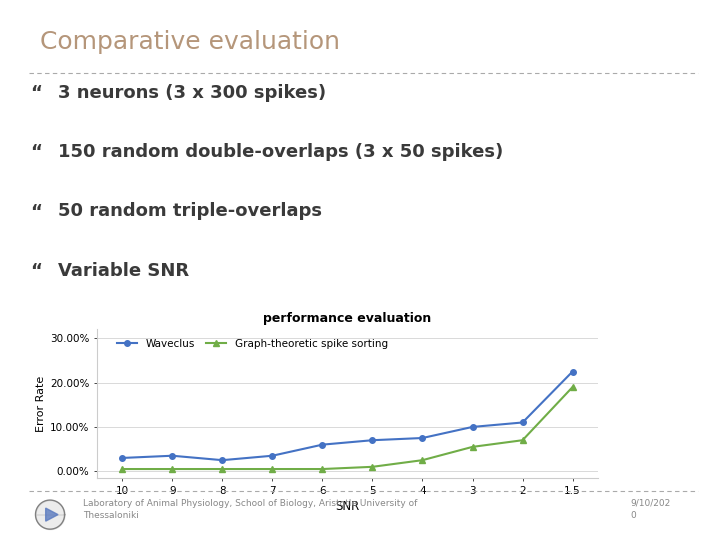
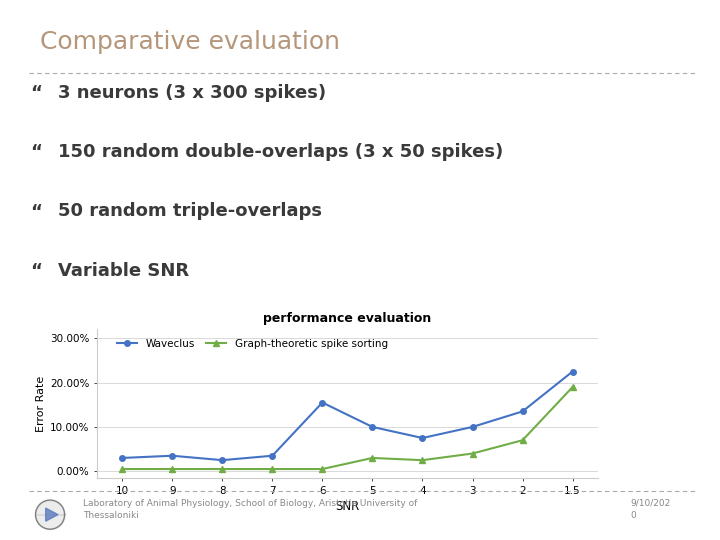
performance evaluation/Waveclus/6: 6.0% -> 15.5%
performance evaluation/Waveclus/5: 7.0% -> 10.0%
performance evaluation/Graph-theoretic spike sorting/5: 1.0% -> 3.0%
performance evaluation/Graph-theoretic spike sorting/3: 5.5% -> 4.0%
performance evaluation/Waveclus/2: 11.0% -> 13.5%
